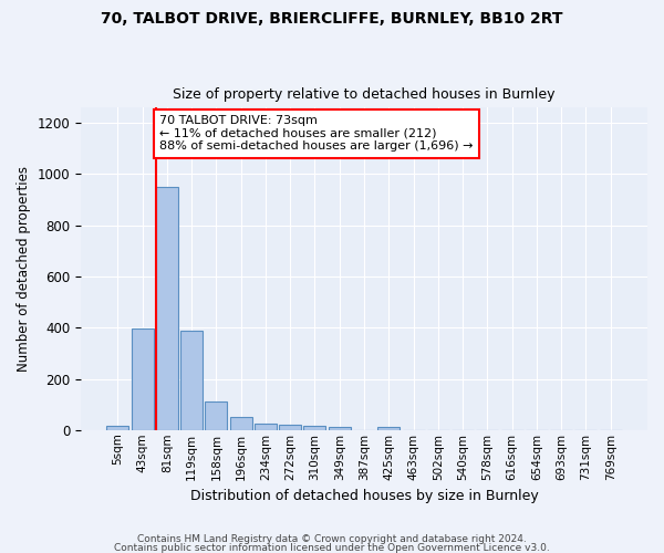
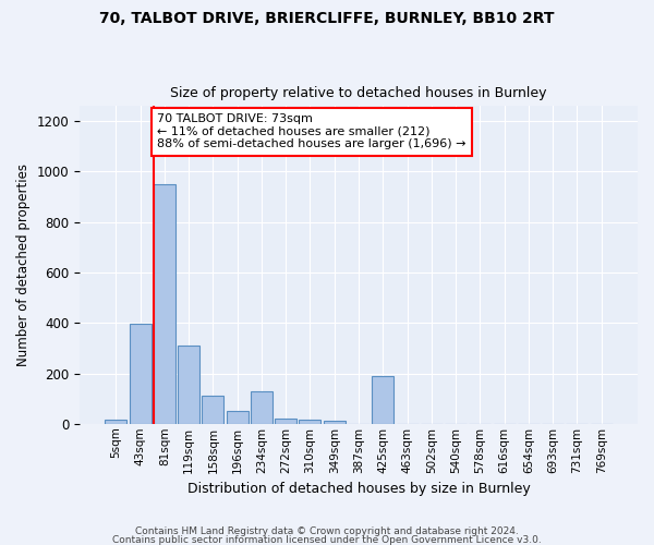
119sqm: 390 -> 310
234sqm: 27 -> 130
425sqm: 13 -> 190
